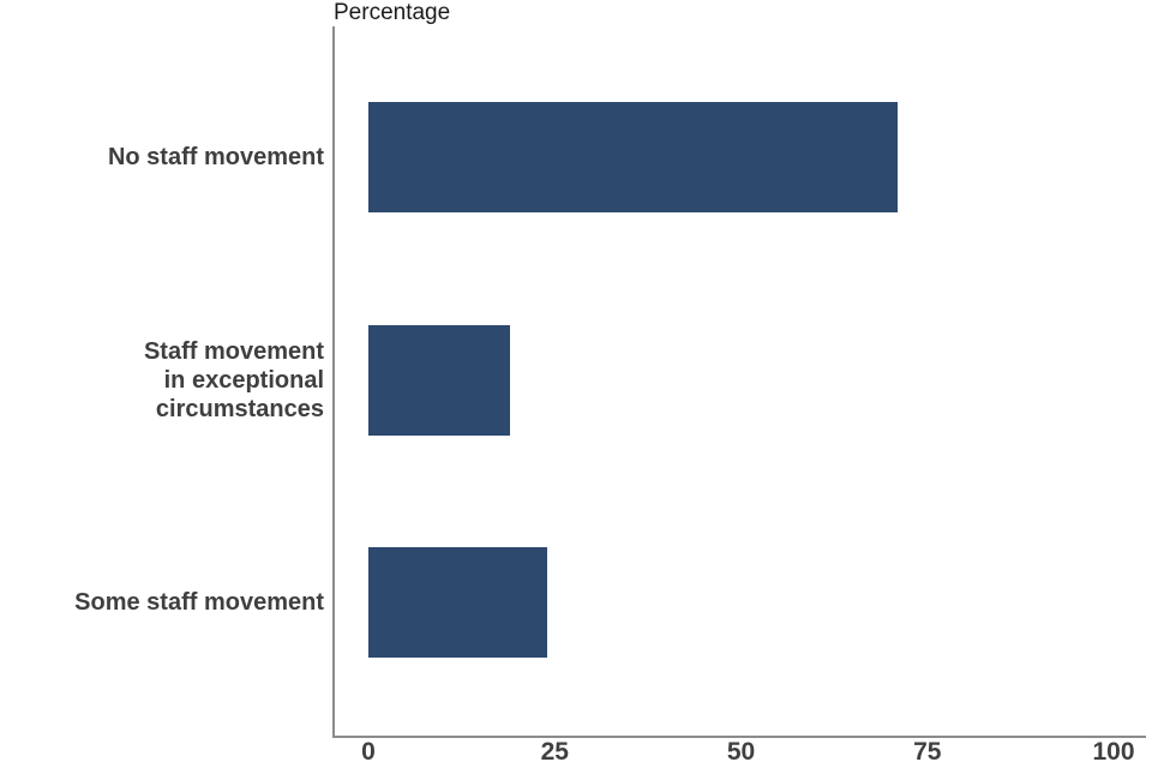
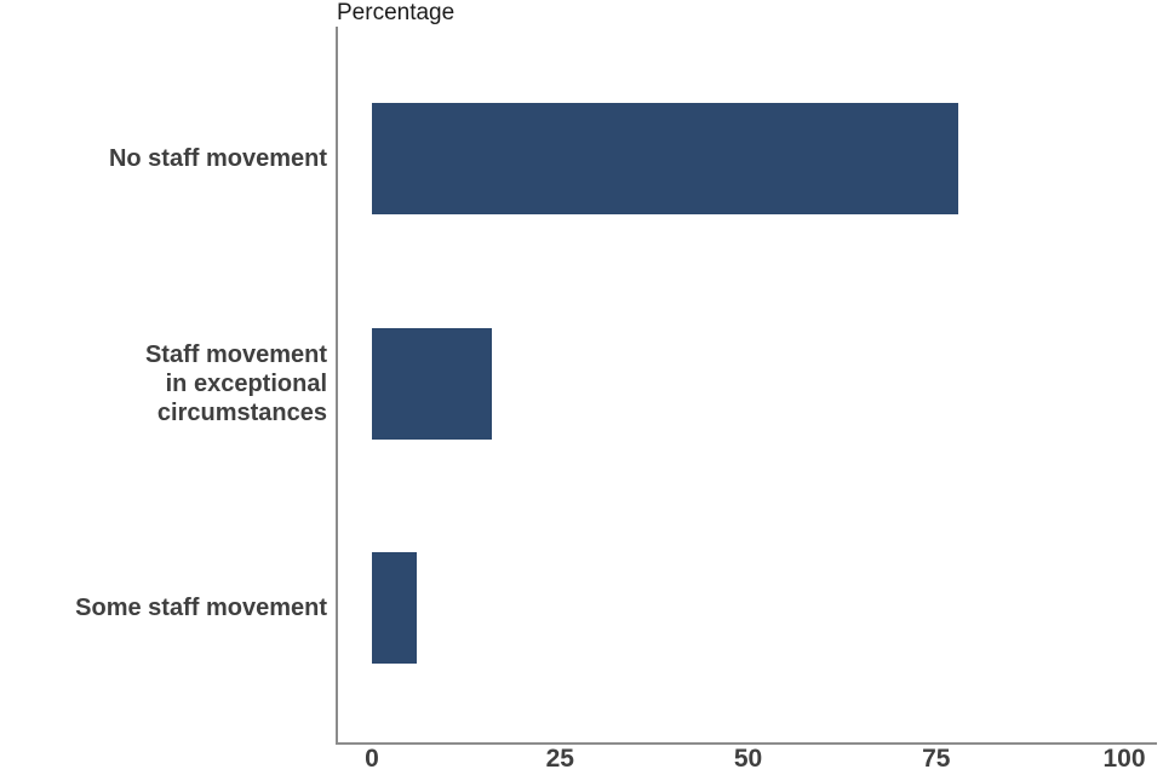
No staff movement: 71 -> 78
Staff movement in exceptional circumstances: 19 -> 16
Some staff movement: 24 -> 6
